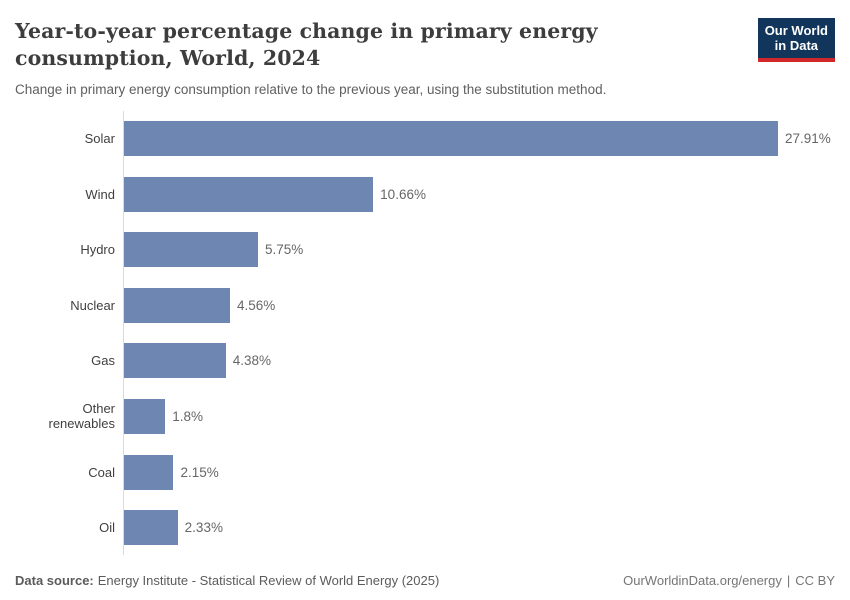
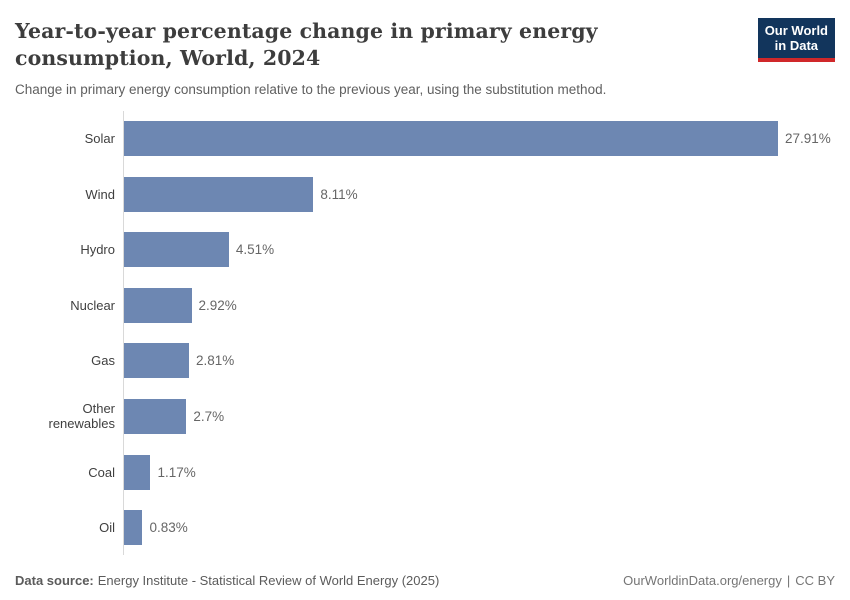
Wind: 10.66% -> 8.11%
Hydro: 5.75% -> 4.51%
Nuclear: 4.56% -> 2.92%
Gas: 4.38% -> 2.81%
Other renewables: 1.8% -> 2.7%
Coal: 2.15% -> 1.17%
Oil: 2.33% -> 0.83%
